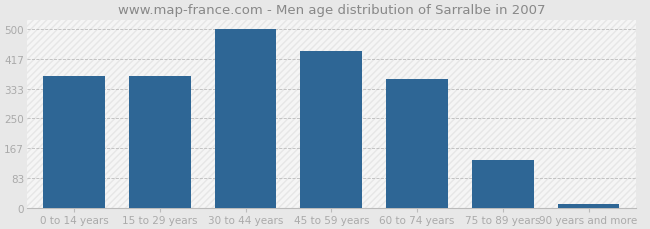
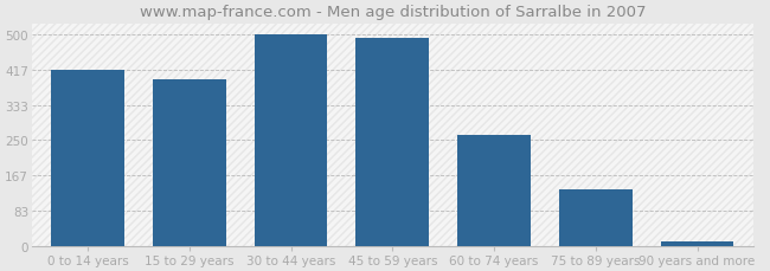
0 to 14 years: 370 -> 417
15 to 29 years: 370 -> 395
45 to 59 years: 440 -> 492
60 to 74 years: 360 -> 262
